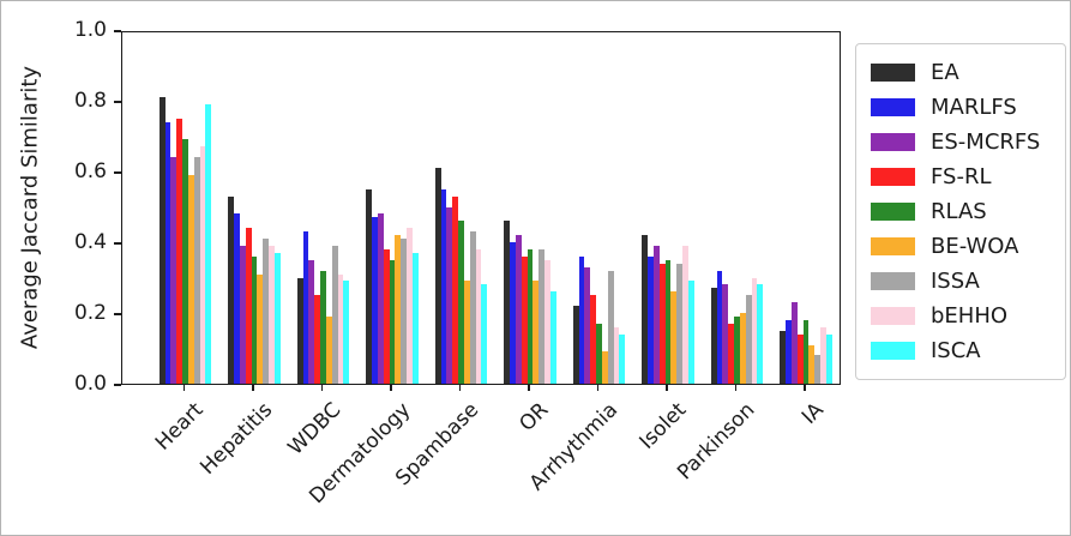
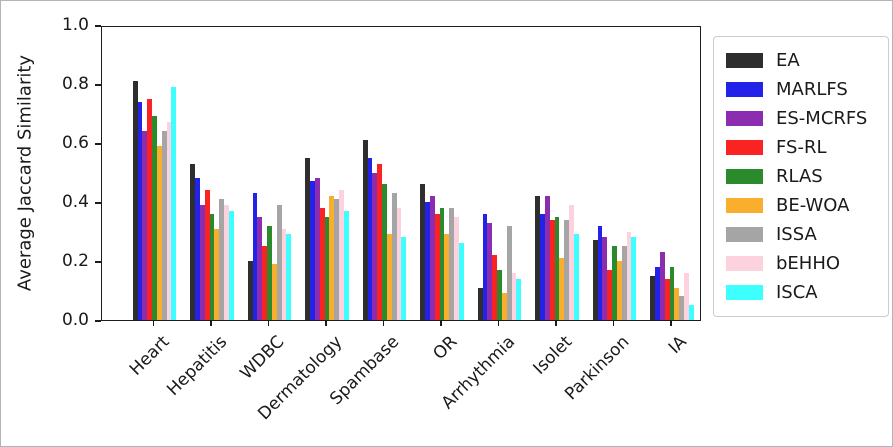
EA/WDBC: 0.30 -> 0.20
EA/Arrhythmia: 0.22 -> 0.11
FS-RL/Arrhythmia: 0.25 -> 0.22
ES-MCRFS/Isolet: 0.39 -> 0.42
BE-WOA/Isolet: 0.26 -> 0.21
RLAS/Parkinson: 0.19 -> 0.25
ISCA/IA: 0.14 -> 0.05
